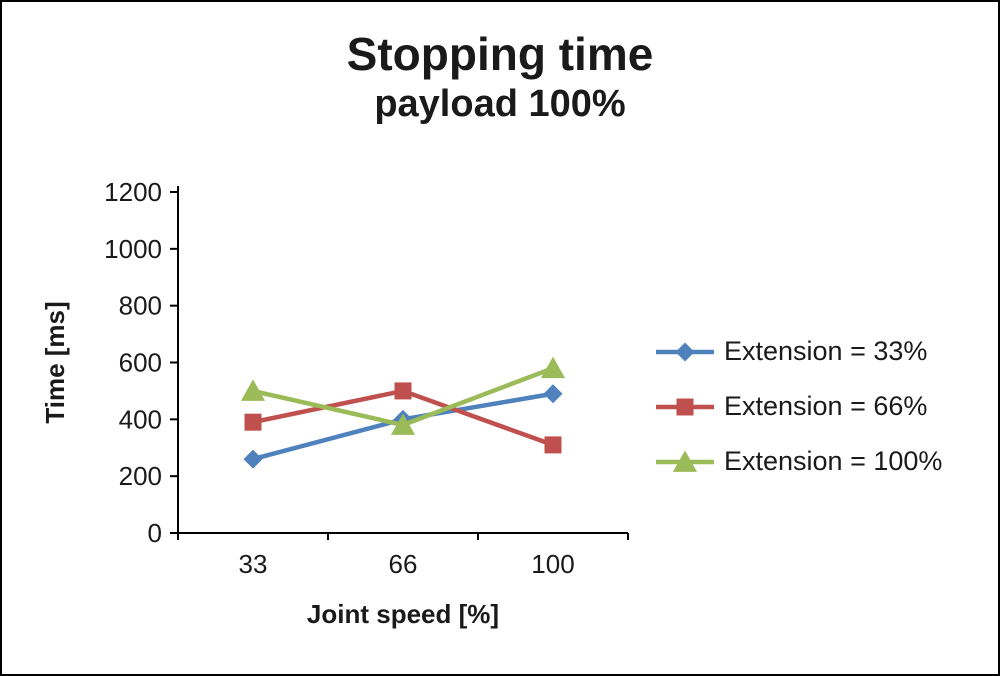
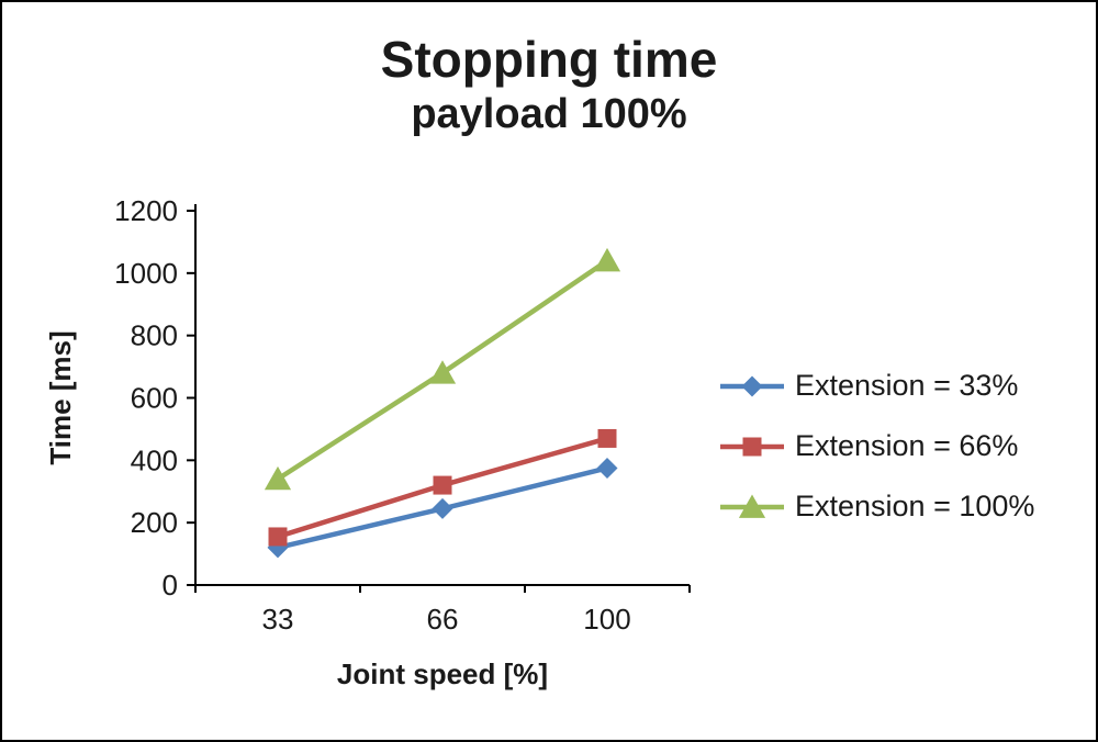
Extension = 33%/33: 260 -> 120
Extension = 66%/33: 390 -> 160
Extension = 100%/33: 500 -> 340
Extension = 33%/66: 400 -> 240
Extension = 66%/66: 500 -> 320
Extension = 100%/66: 380 -> 680
Extension = 33%/100: 490 -> 380
Extension = 66%/100: 310 -> 470
Extension = 100%/100: 580 -> 1040
